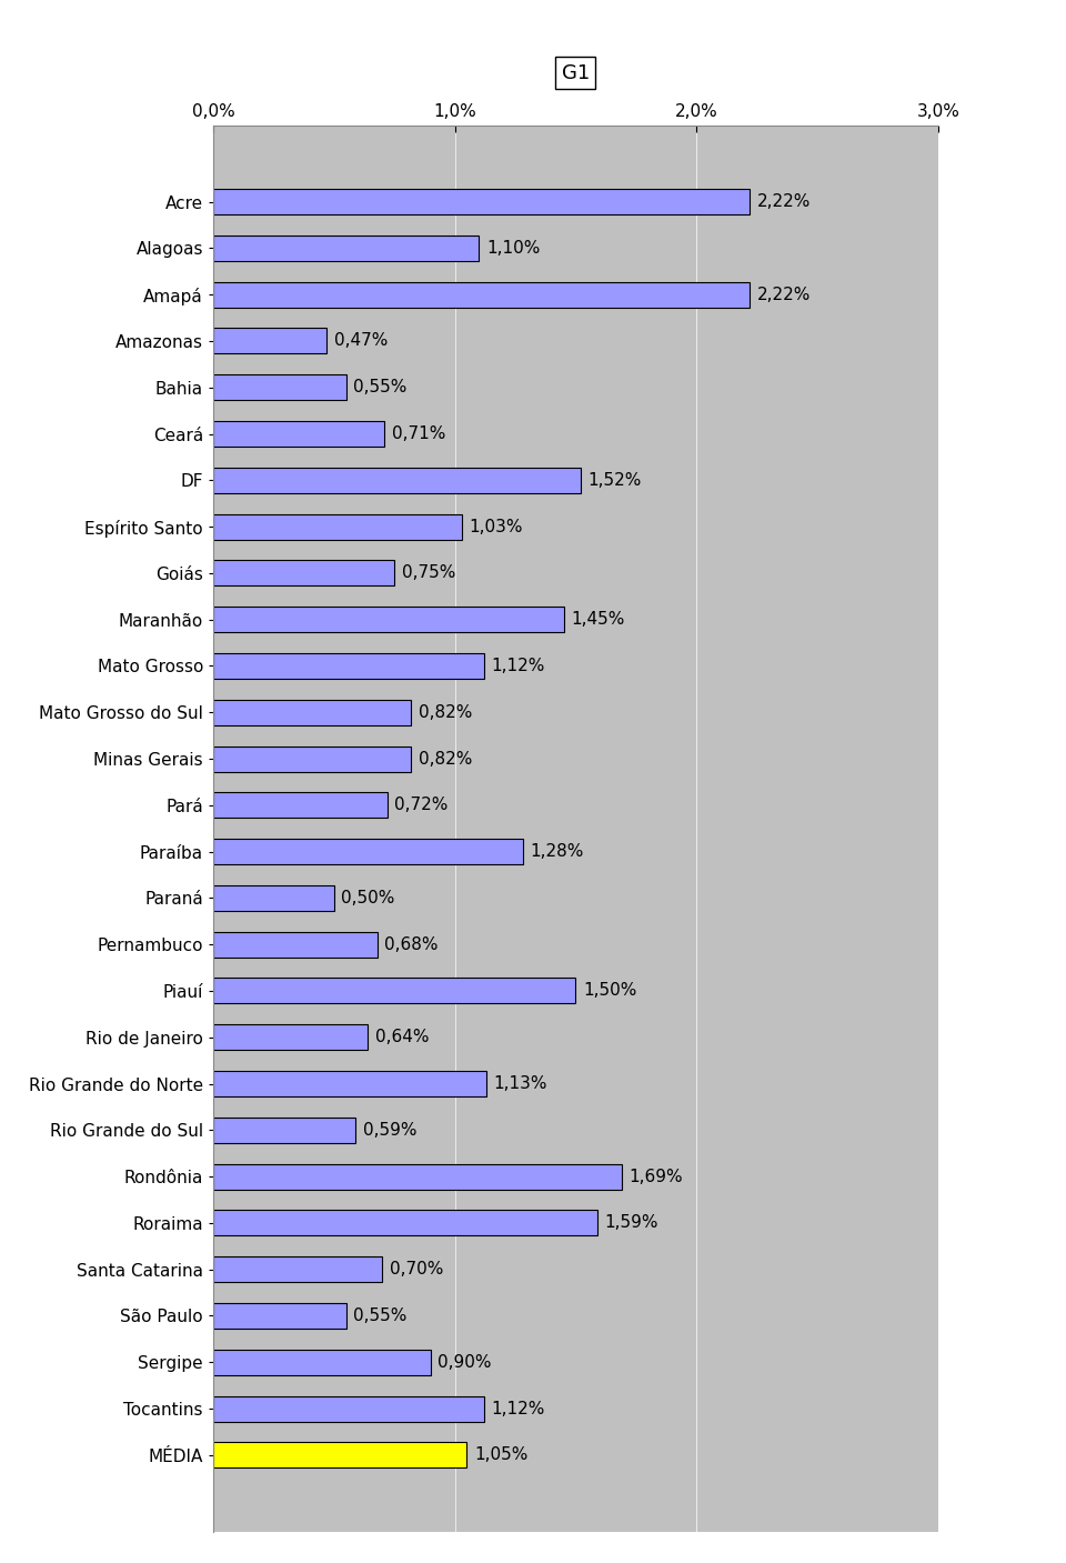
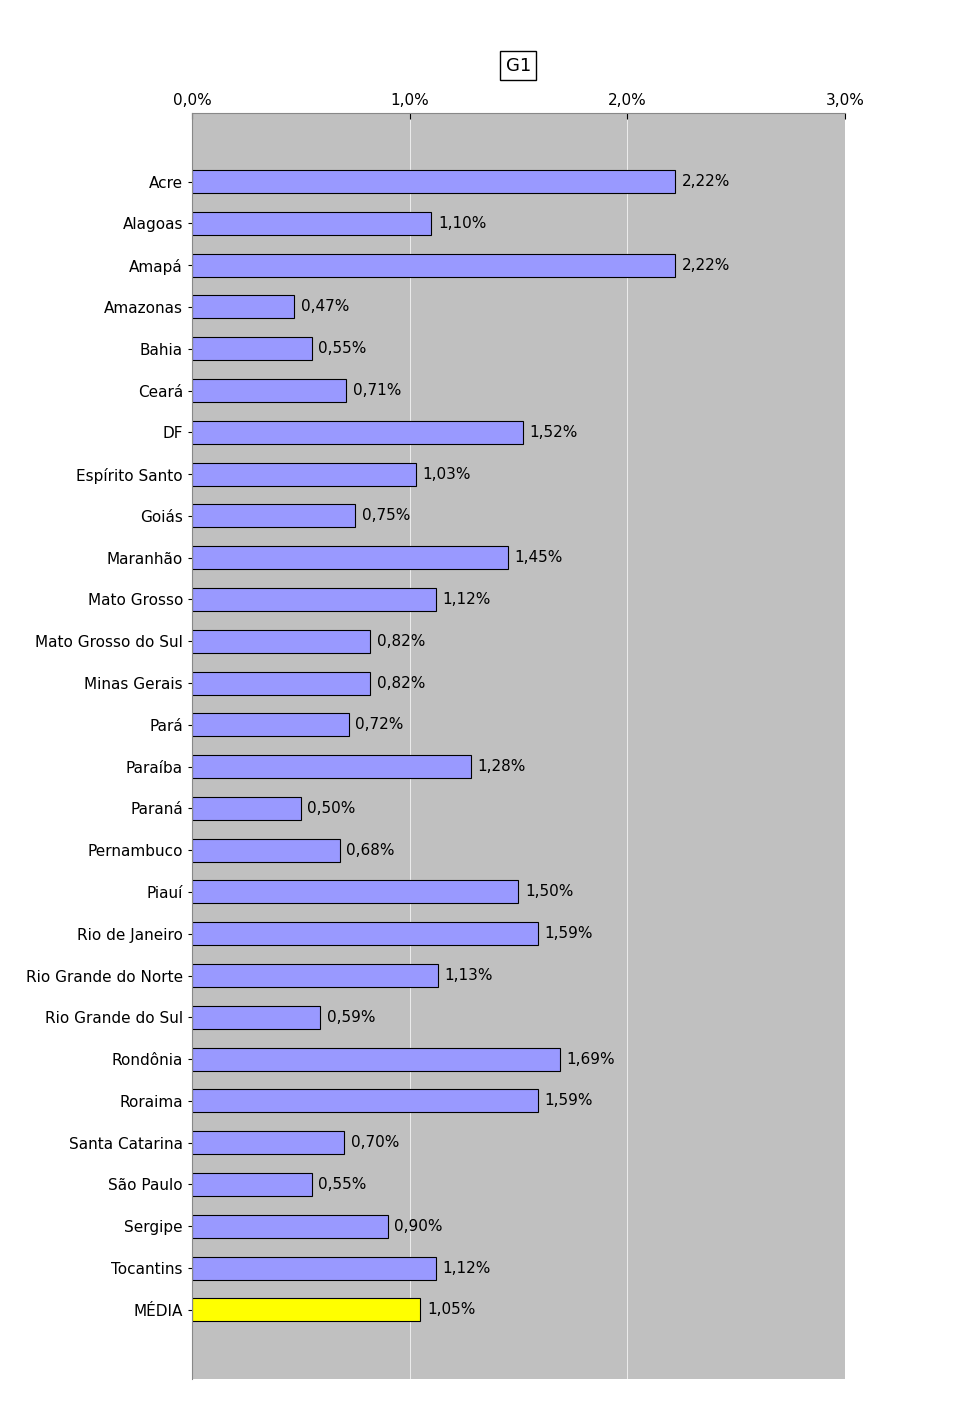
Rio de Janeiro: 0,64% -> 1,59%
